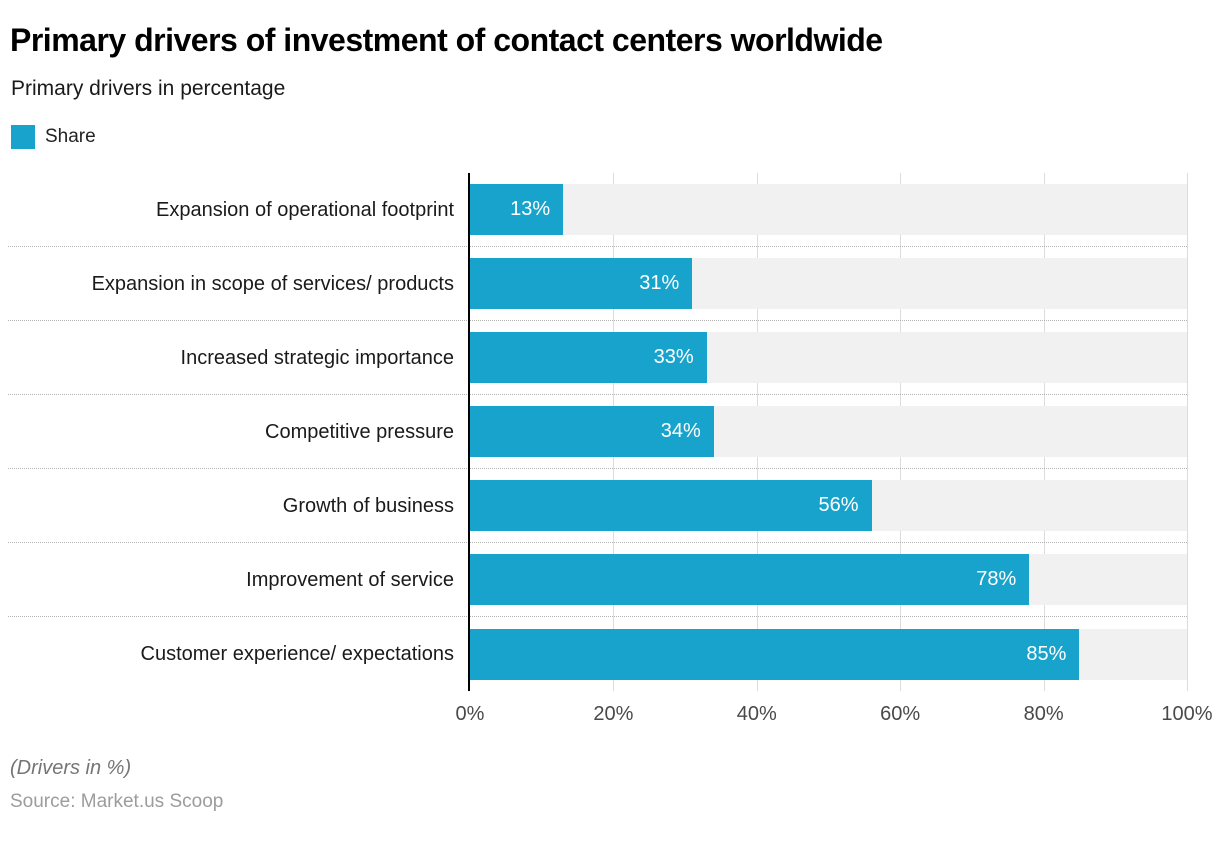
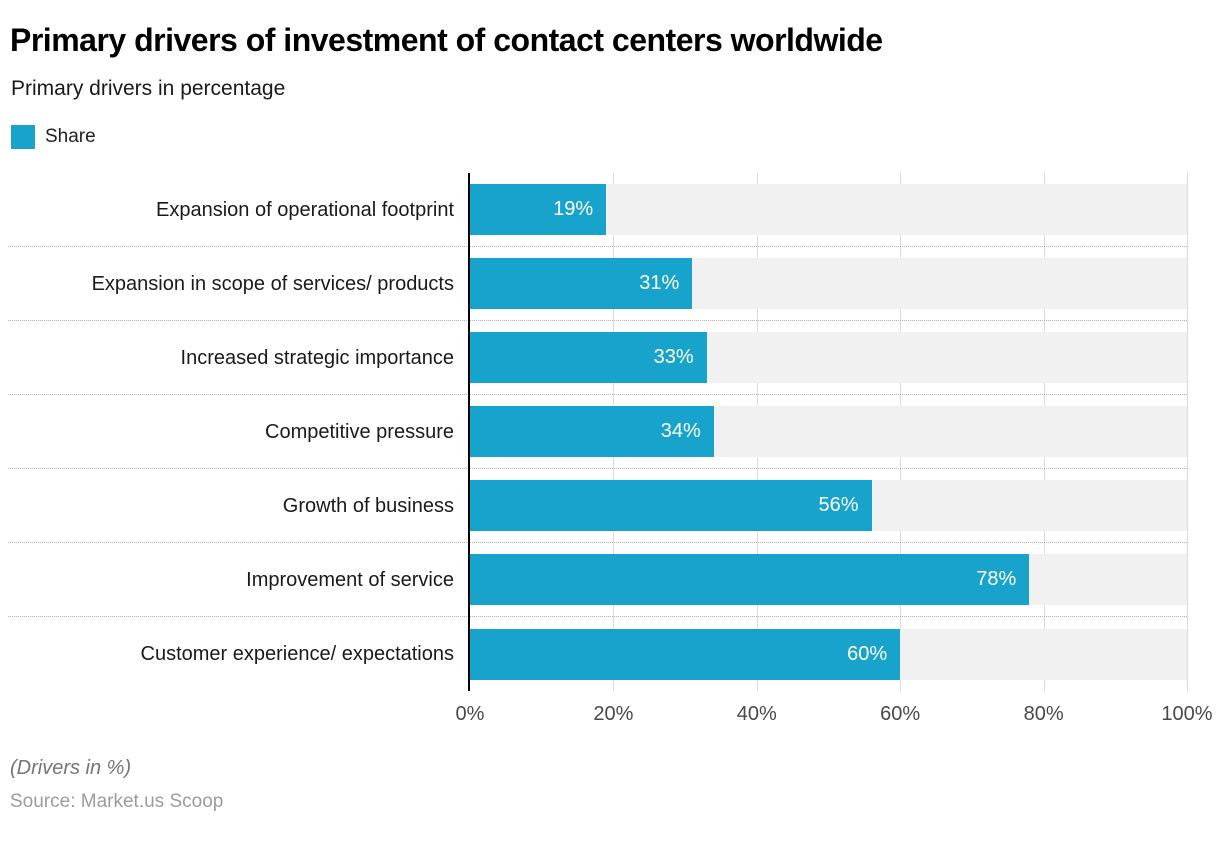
Expansion of operational footprint: 13% -> 19%
Customer experience/ expectations: 85% -> 60%
